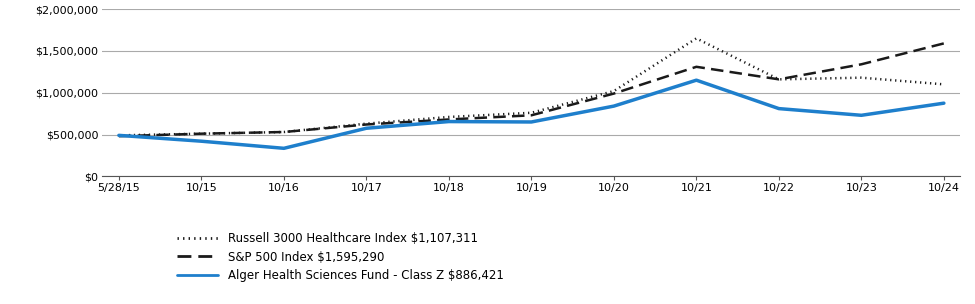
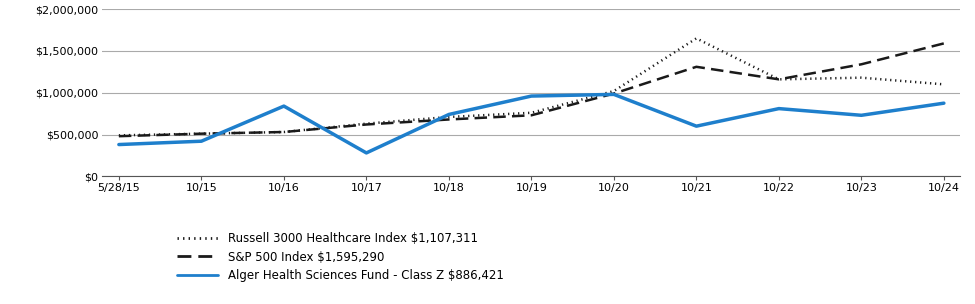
Alger Health Sciences Fund - Class Z $886,421/5/28/15: $490,000 -> $380,000
Alger Health Sciences Fund - Class Z $886,421/10/16: $340,000 -> $840,000
Alger Health Sciences Fund - Class Z $886,421/10/17: $580,000 -> $280,000
Alger Health Sciences Fund - Class Z $886,421/10/18: $660,000 -> $740,000
Alger Health Sciences Fund - Class Z $886,421/10/19: $650,000 -> $960,000
Alger Health Sciences Fund - Class Z $886,421/10/20: $840,000 -> $980,000
Alger Health Sciences Fund - Class Z $886,421/10/21: $1,150,000 -> $600,000
